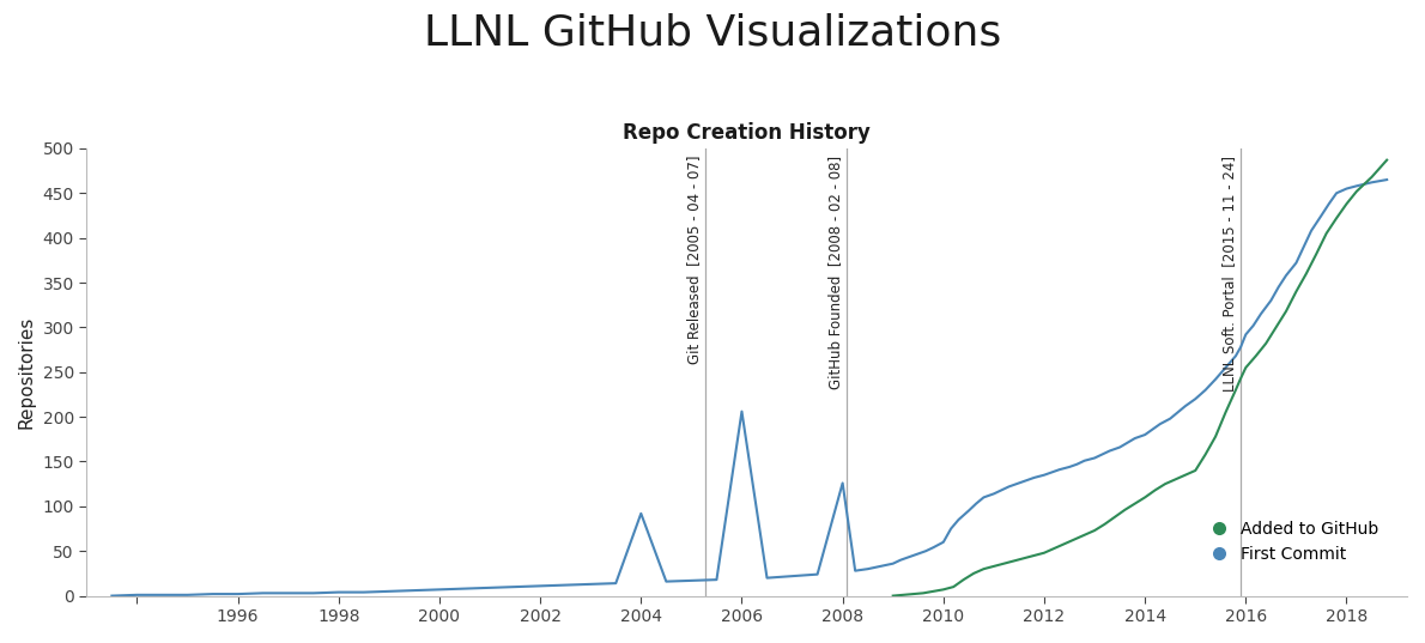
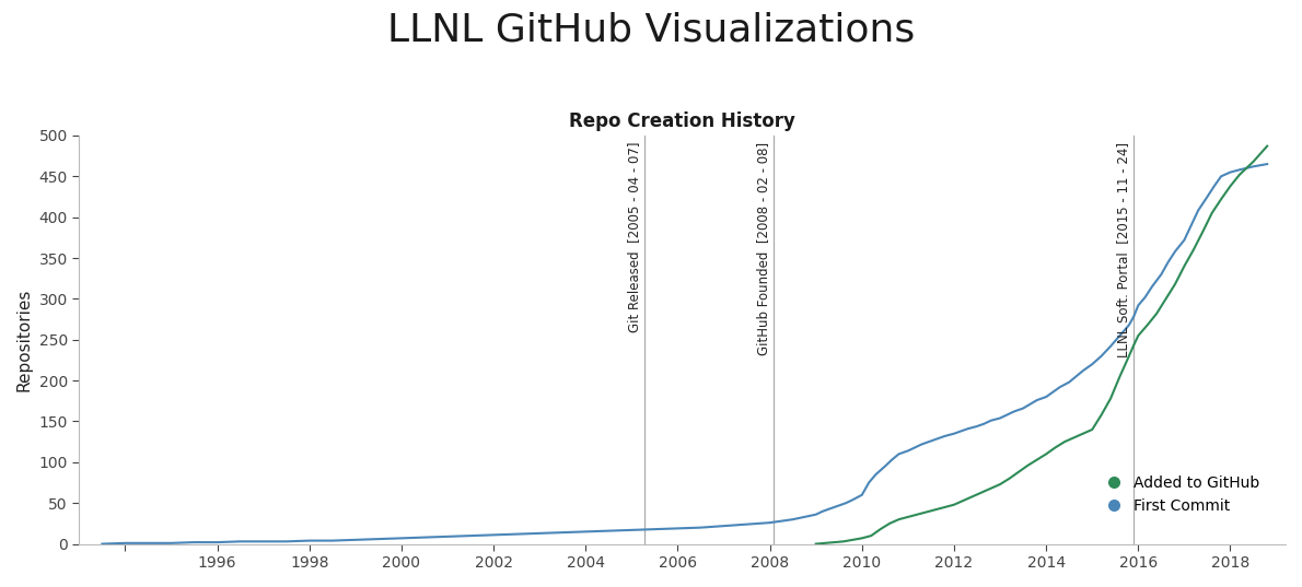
First Commit/2004: 92 -> 15
First Commit/2006: 206 -> 19
First Commit/2008: 126 -> 26
